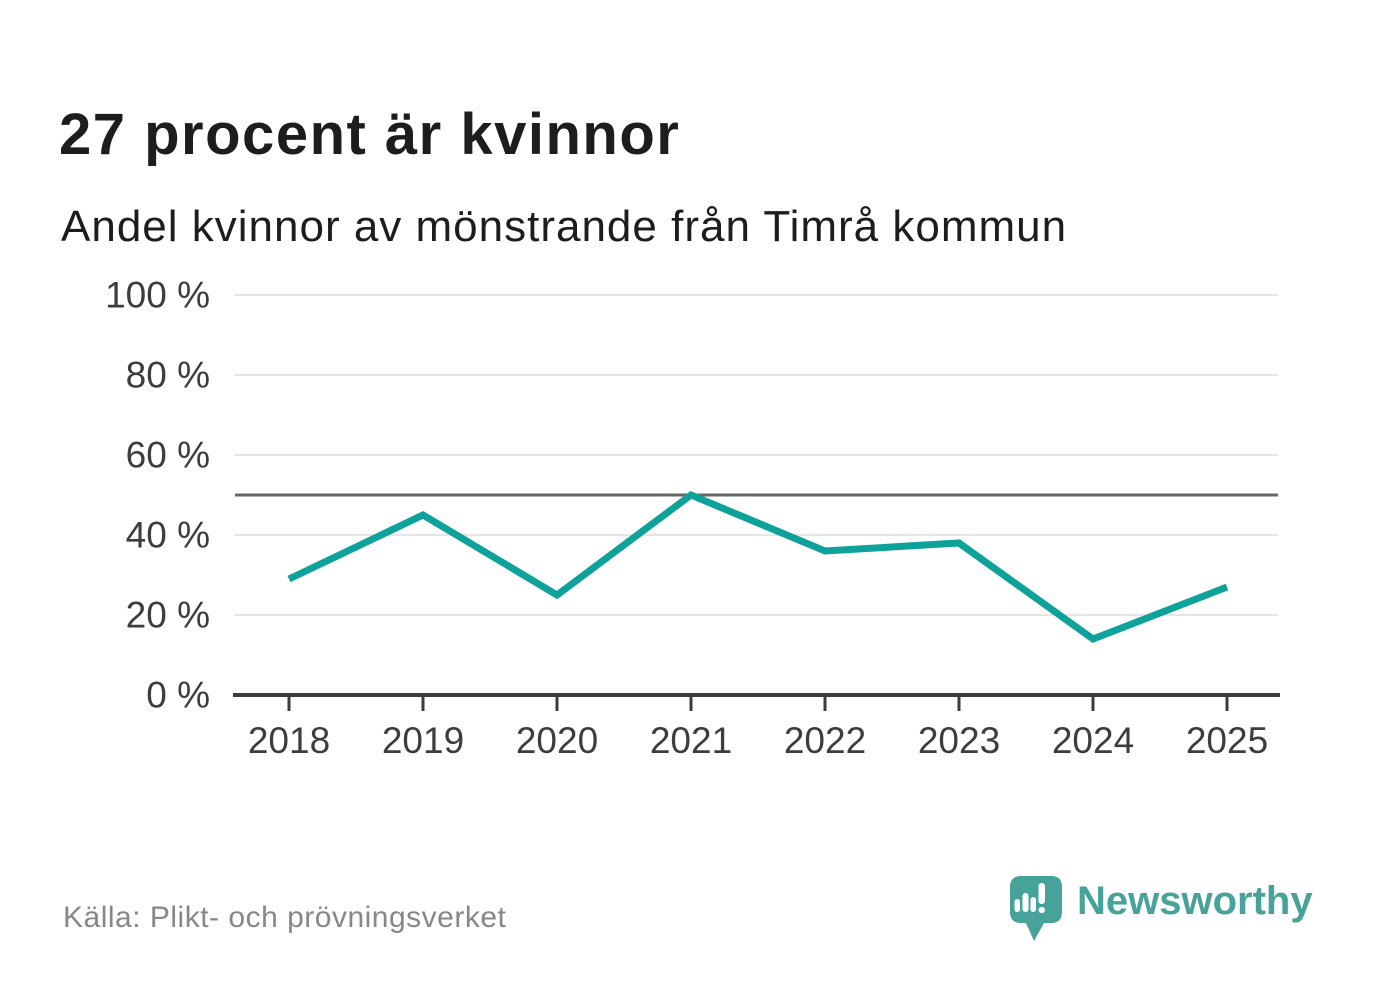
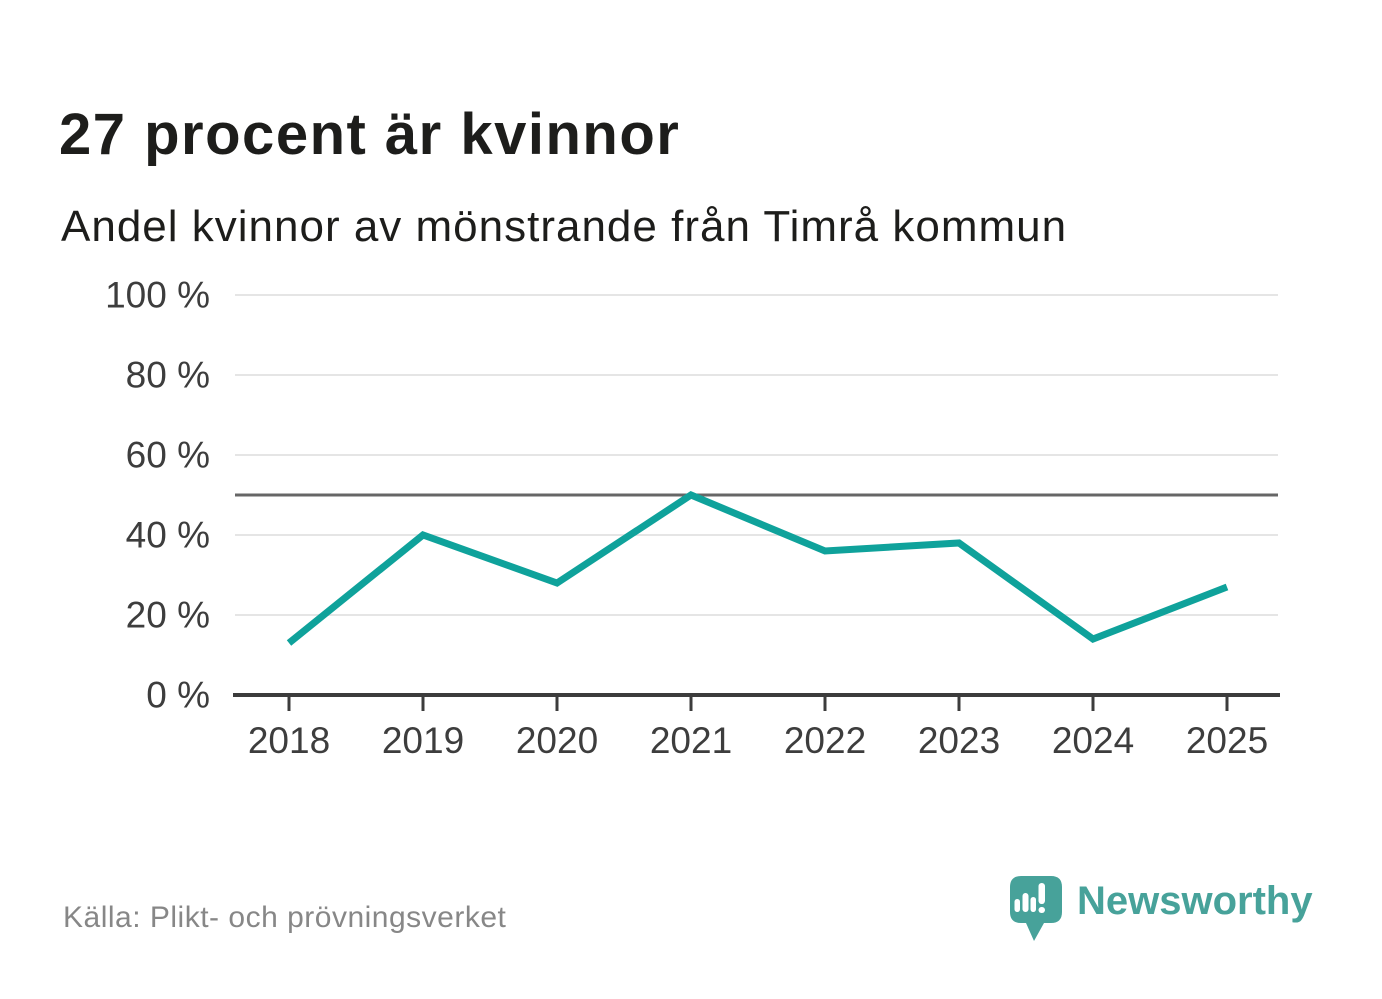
2018: 29% -> 13%
2019: 45% -> 40%
2020: 25% -> 28%
